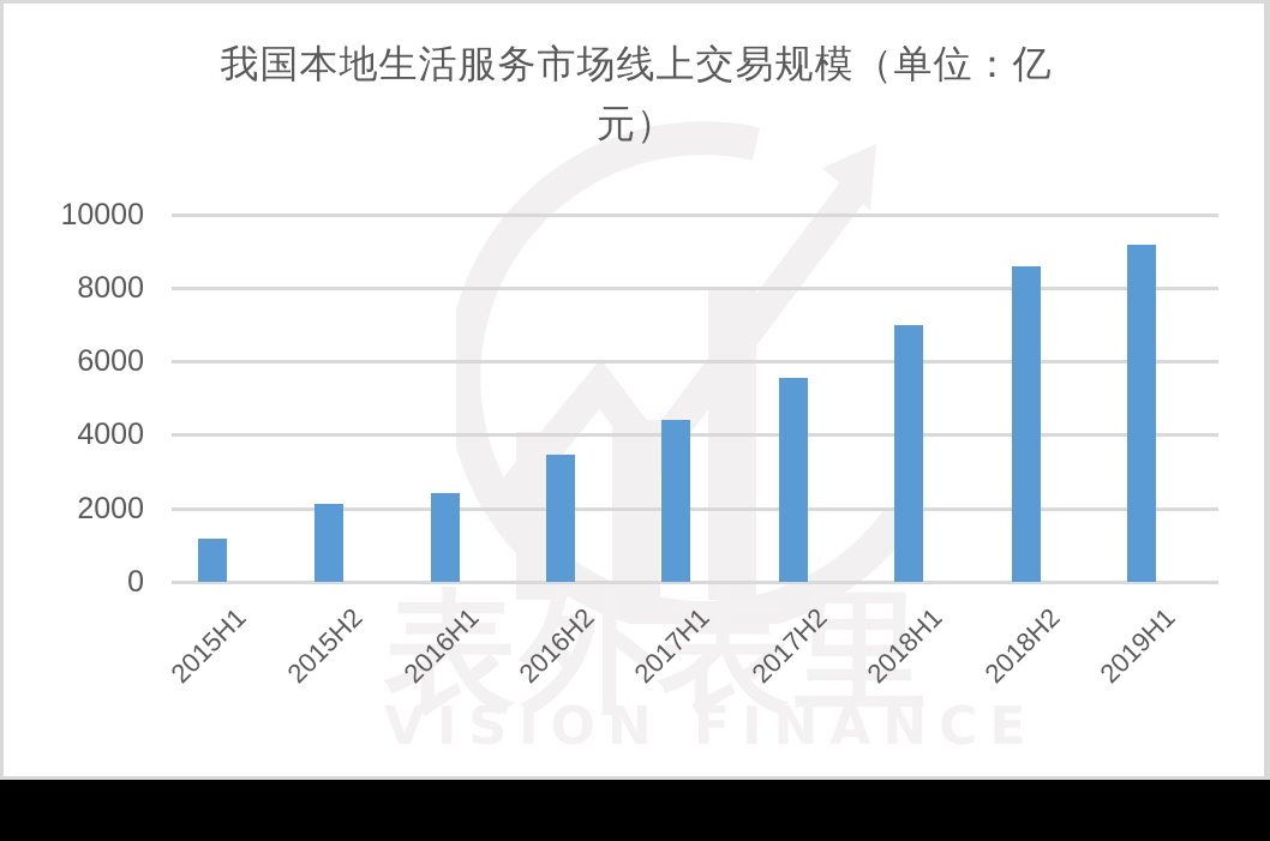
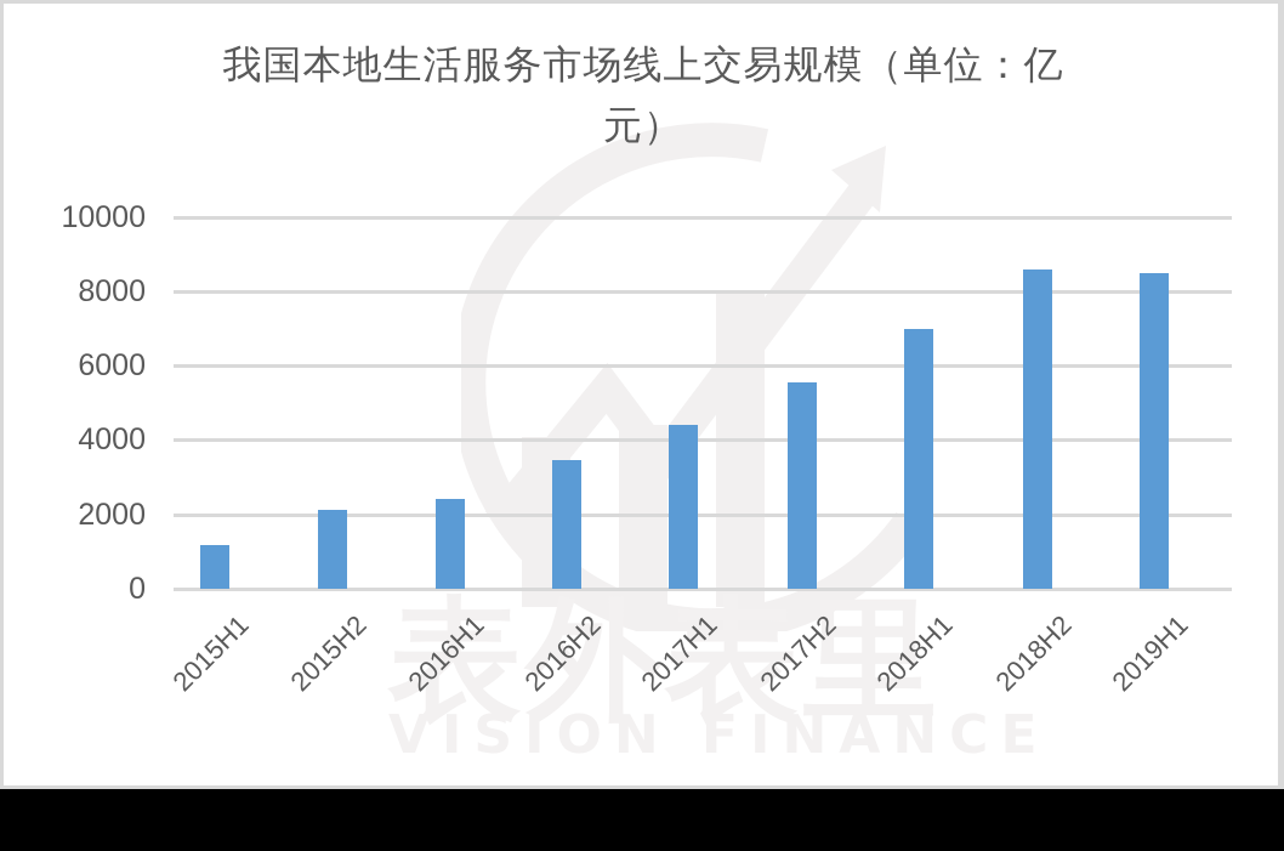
2019H1: 9200 -> 8500
